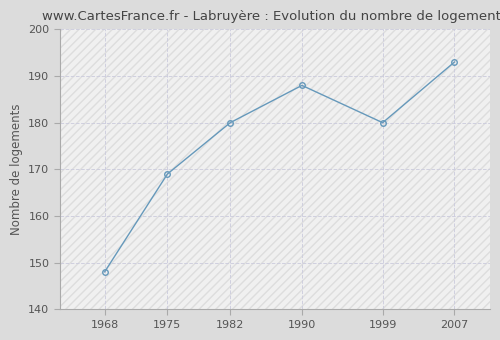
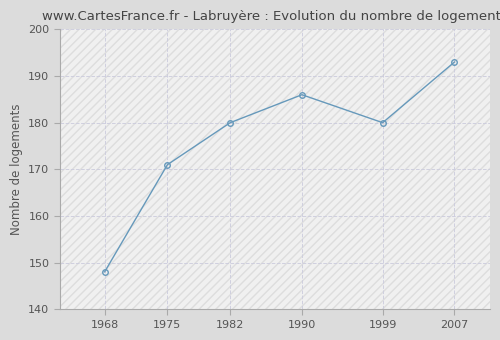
1975: 169 -> 171
1990: 188 -> 186
